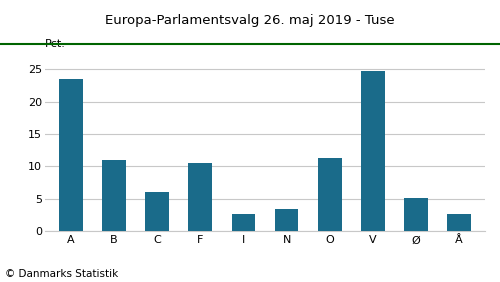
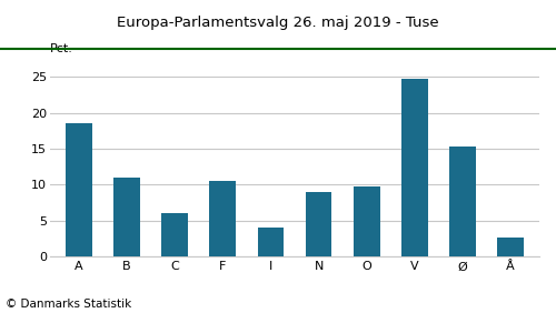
A: 23.5 -> 18.6
I: 2.7 -> 4.0
N: 3.5 -> 9.0
O: 11.3 -> 9.8
Ø: 5.2 -> 15.4
